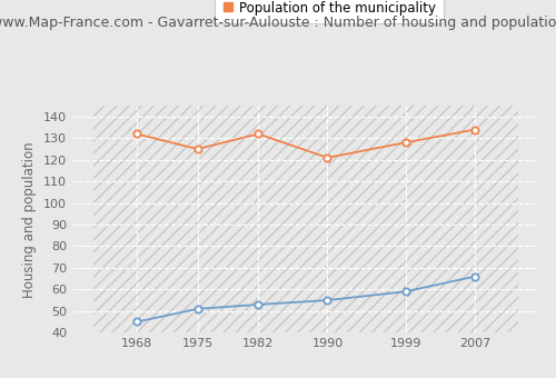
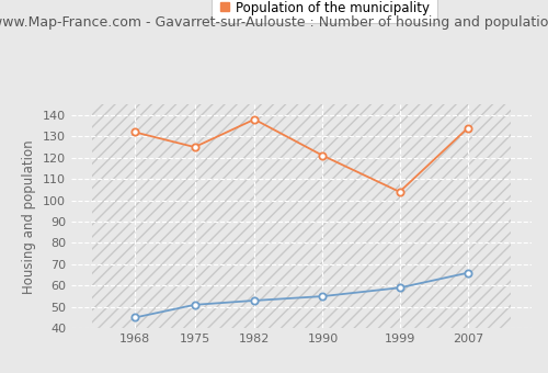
Population of the municipality/1982: 132 -> 138
Population of the municipality/1999: 128 -> 104
